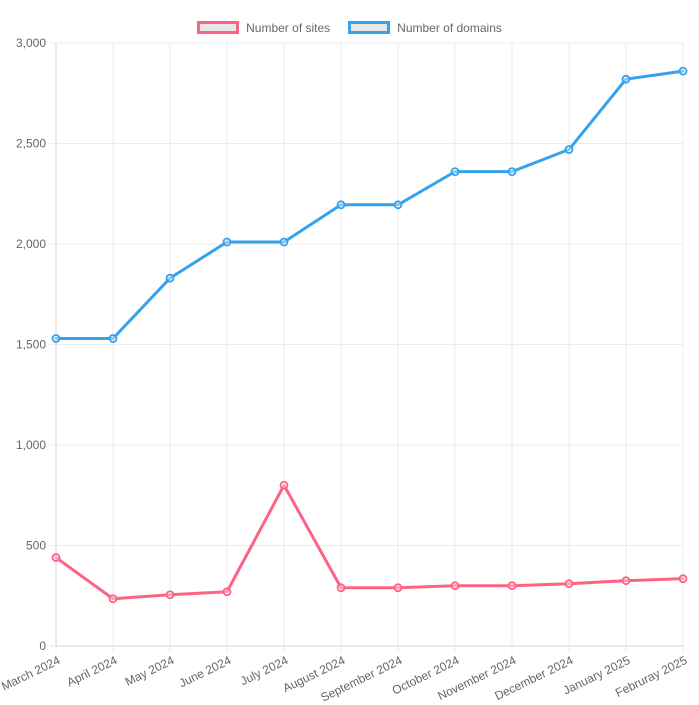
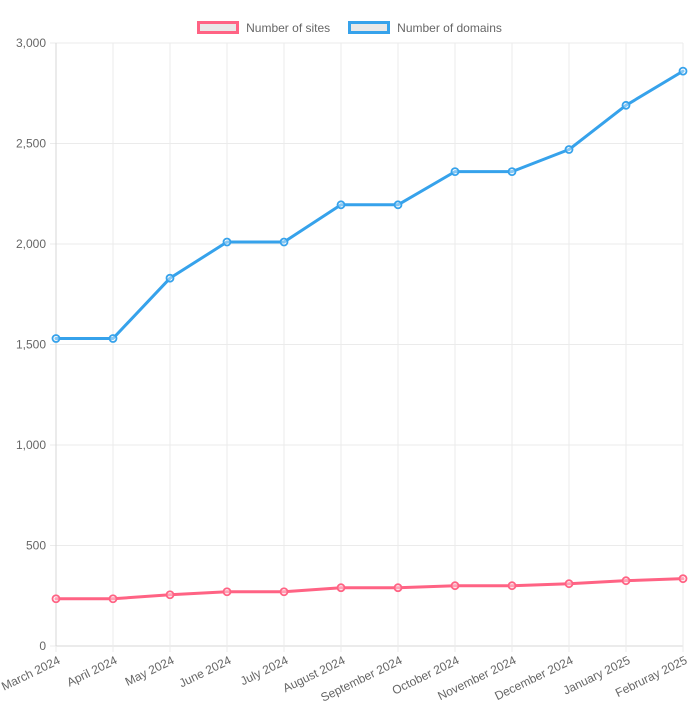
Number of sites/March 2024: 440 -> 240
Number of sites/July 2024: 800 -> 270
Number of domains/January 2025: 2820 -> 2690
